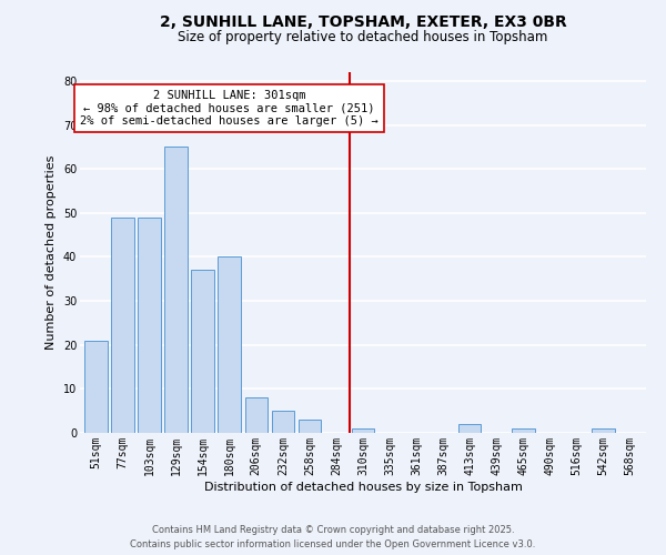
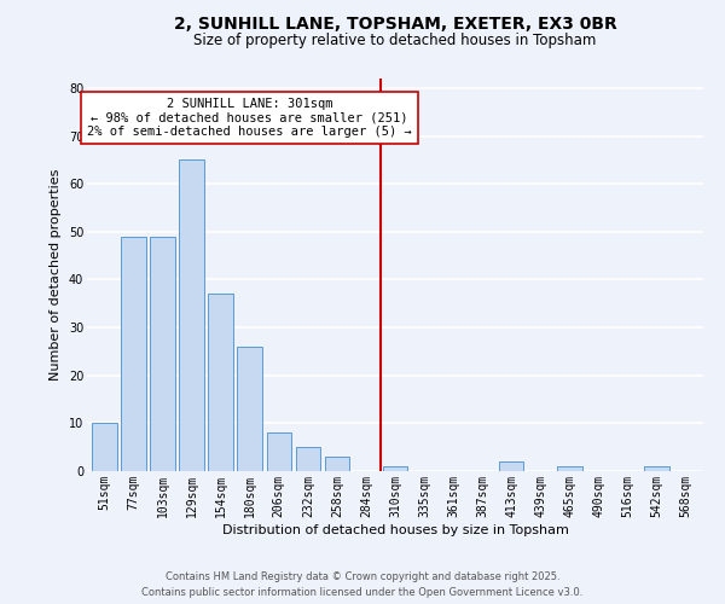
51sqm: 21 -> 10
180sqm: 40 -> 26
